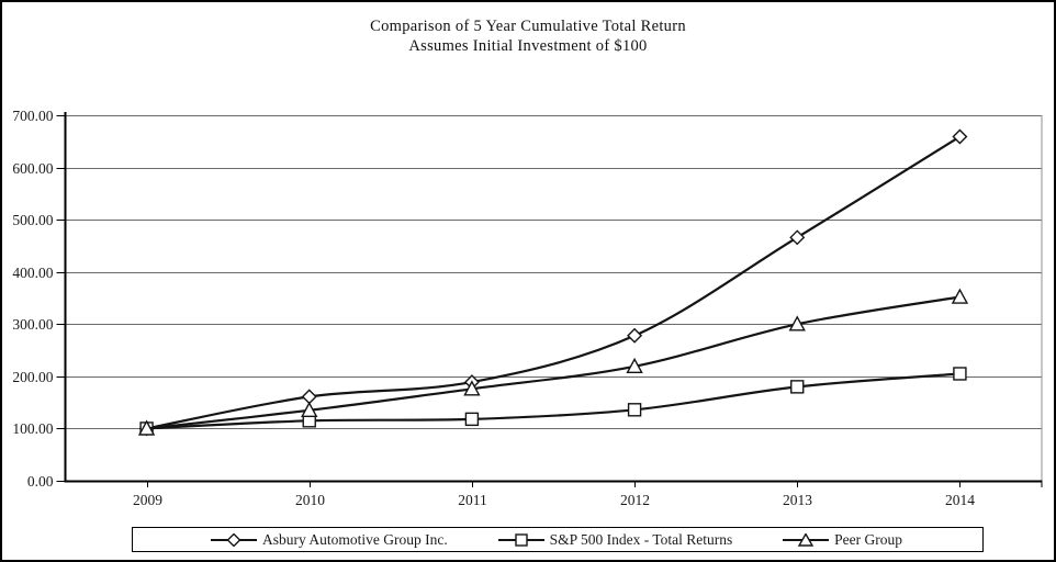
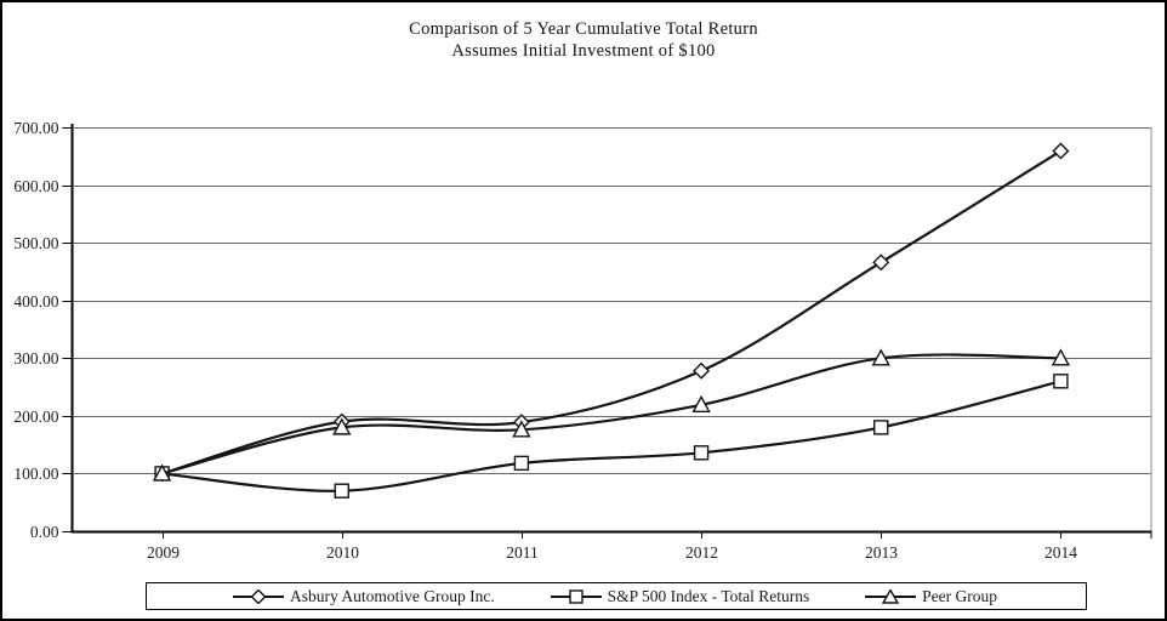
Asbury Automotive Group Inc./2010: 160 -> 190
S&P 500 Index - Total Returns/2010: 120 -> 70
Peer Group/2010: 140 -> 180
S&P 500 Index - Total Returns/2014: 200 -> 260
Peer Group/2014: 350 -> 300
